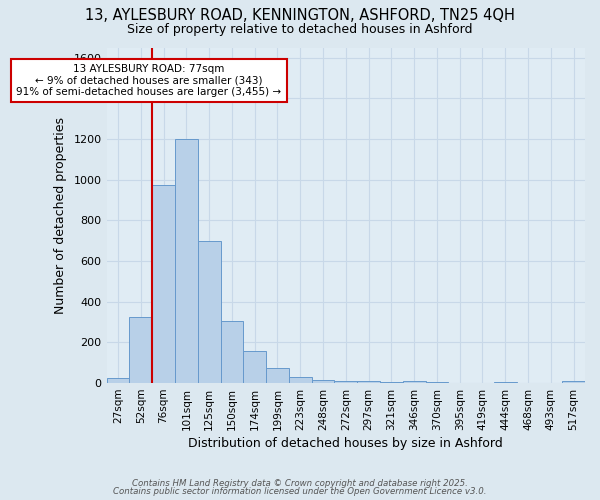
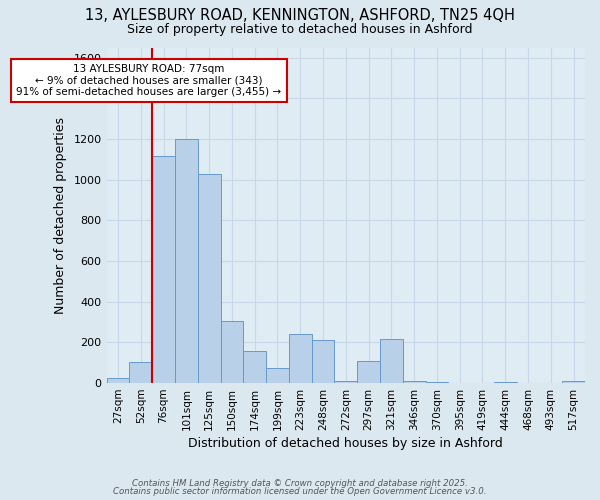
52sqm: 325 -> 105
76sqm: 975 -> 1115
125sqm: 700 -> 1030
223sqm: 30 -> 240
248sqm: 15 -> 210
297sqm: 8 -> 110
321sqm: 5 -> 215
